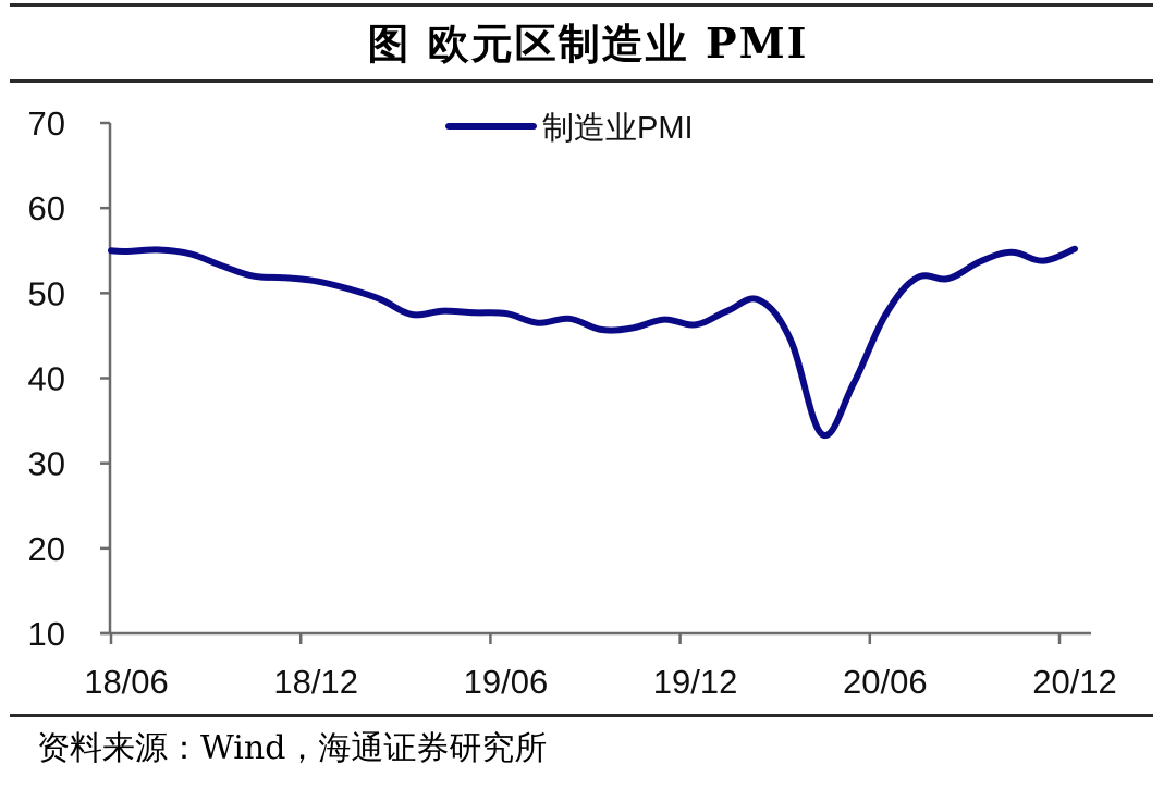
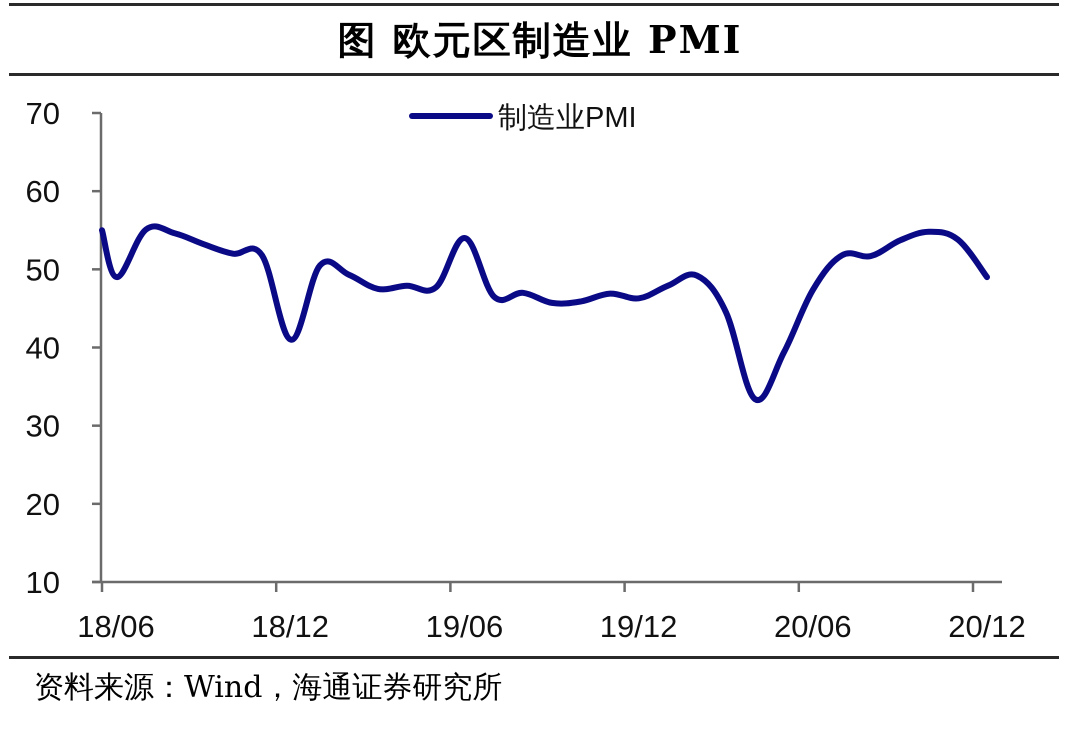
18/06: 55 -> 49
18/12: 51 -> 41
19/06: 48 -> 54
20/12: 55 -> 49
